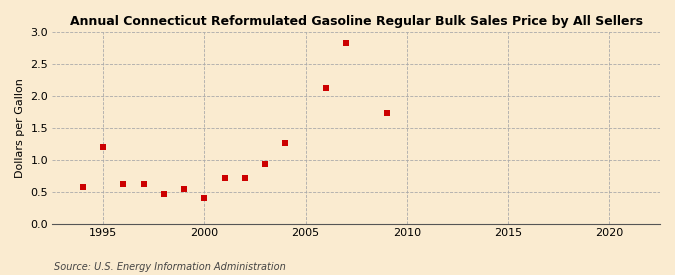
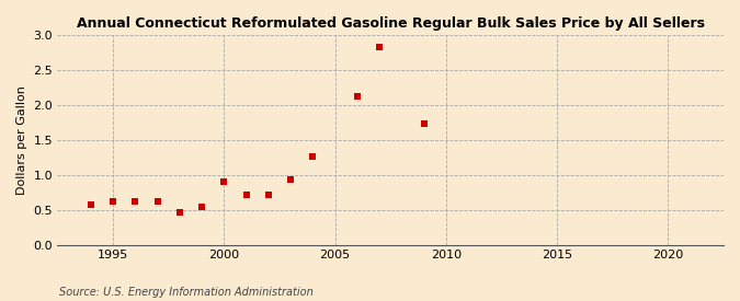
1995: 1.20 -> 0.62
2000: 0.40 -> 0.91
